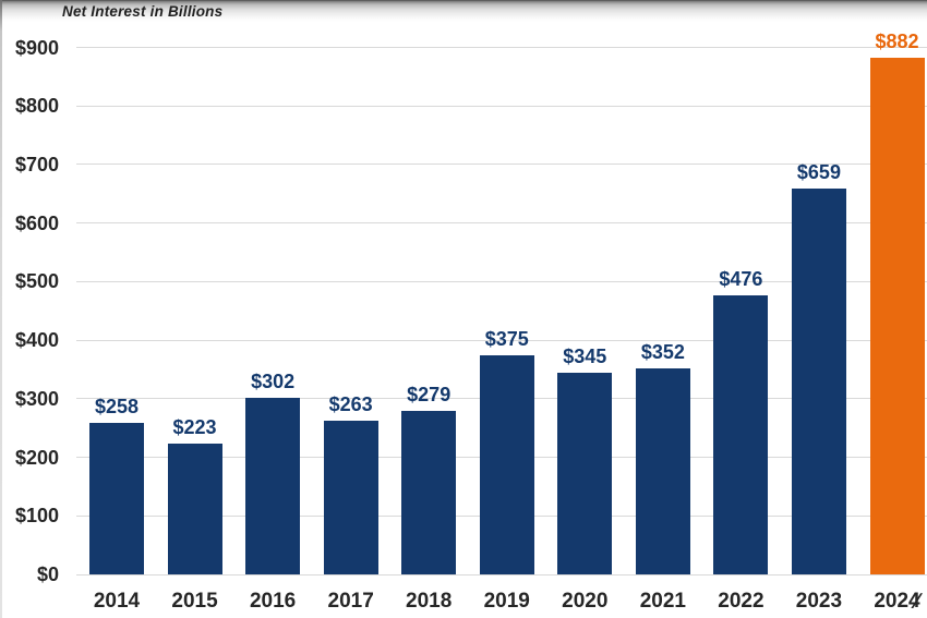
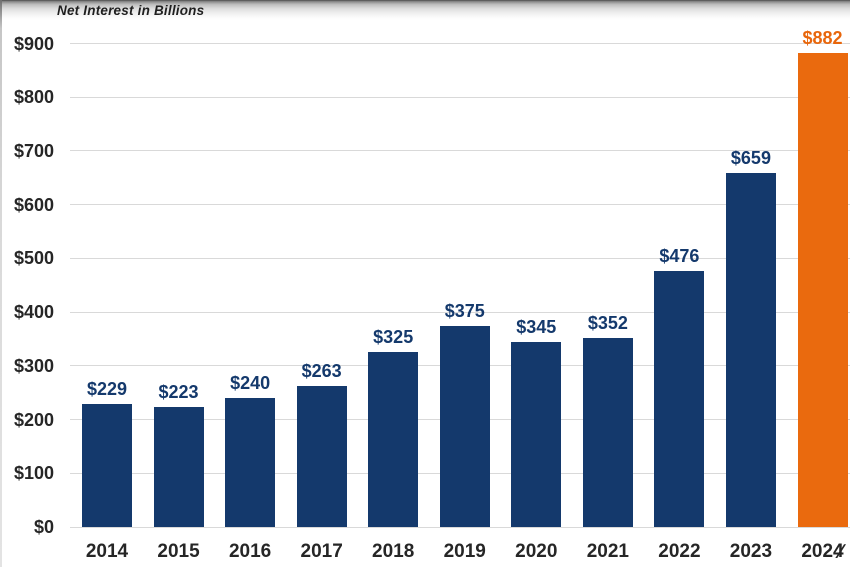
2014: $258 -> $229
2016: $302 -> $240
2018: $279 -> $325
